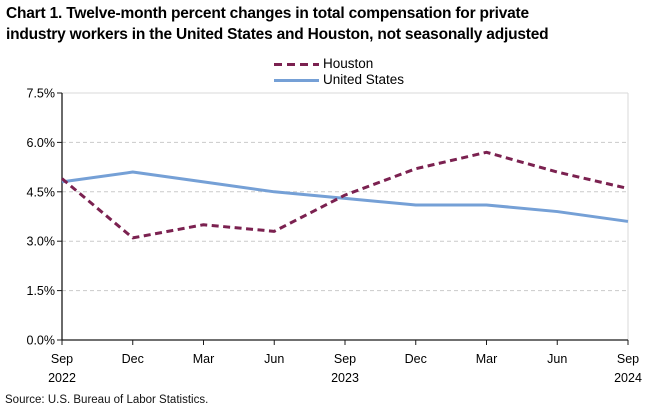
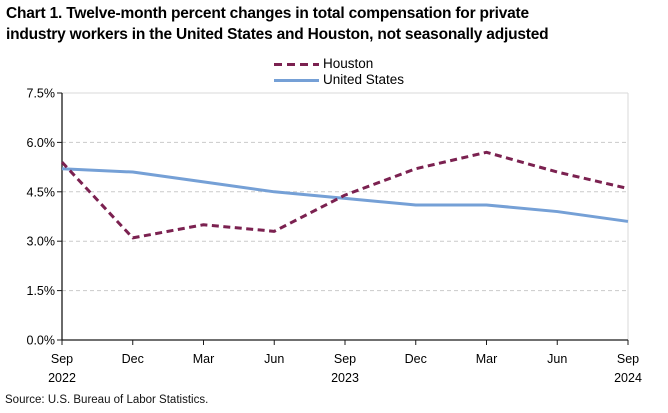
Houston/Sep 2022: 4.9% -> 5.4%
United States/Sep 2022: 4.8% -> 5.2%
